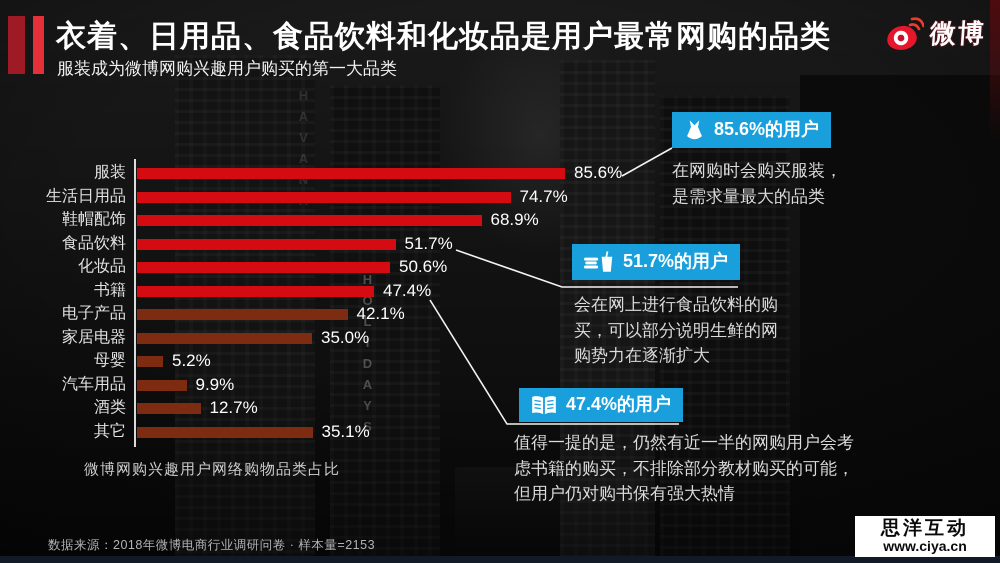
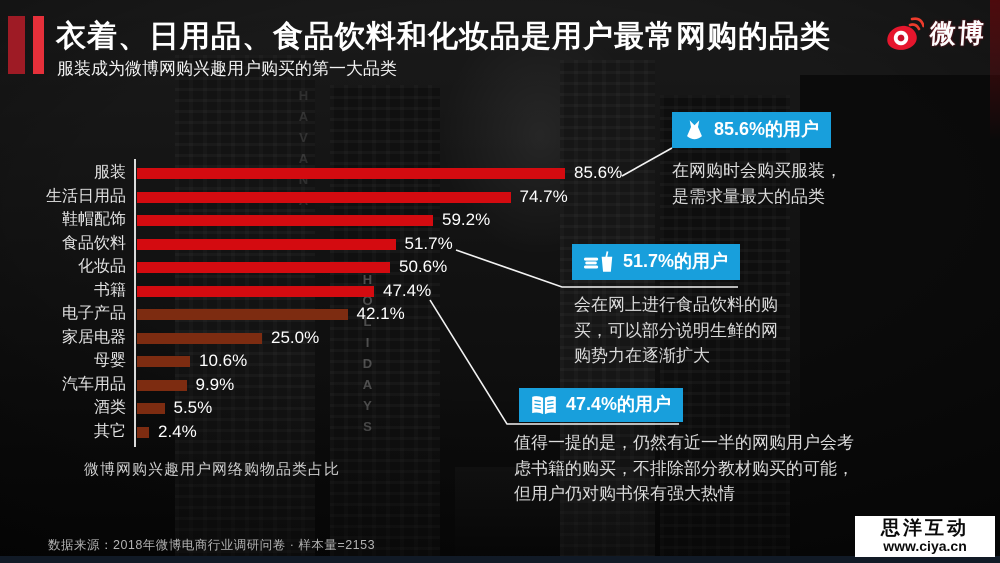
鞋帽配饰: 68.9% -> 59.2%
家居电器: 35.0% -> 25.0%
母婴: 5.2% -> 10.6%
酒类: 12.7% -> 5.5%
其它: 35.1% -> 2.4%
